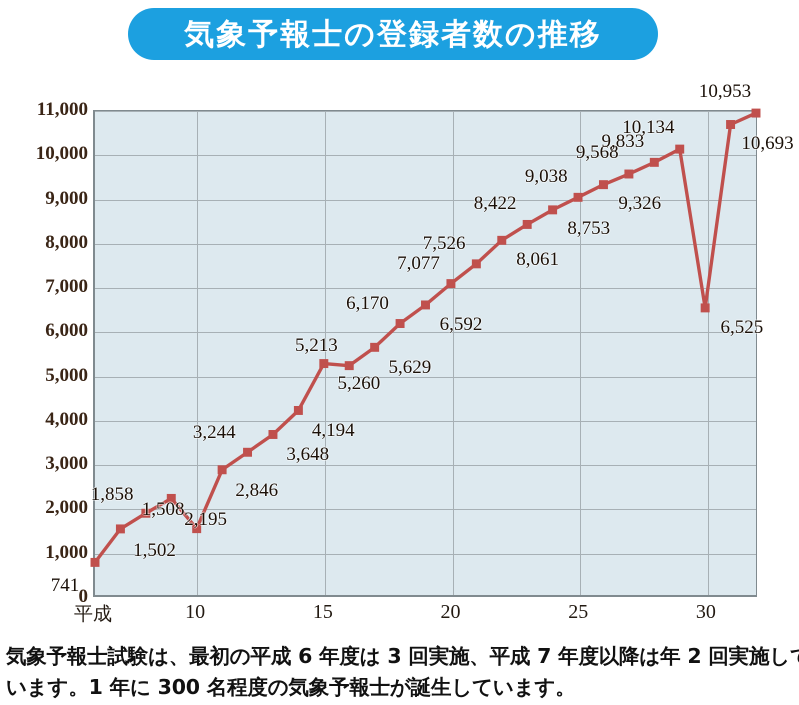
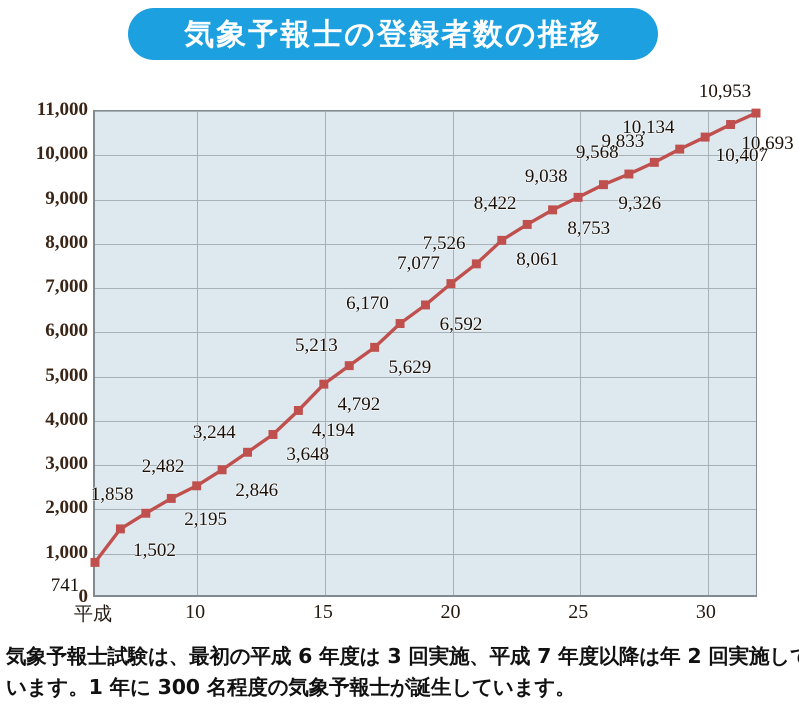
10: 1,508 -> 2,482
15: 5,260 -> 4,792
30: 6,525 -> 10,407
